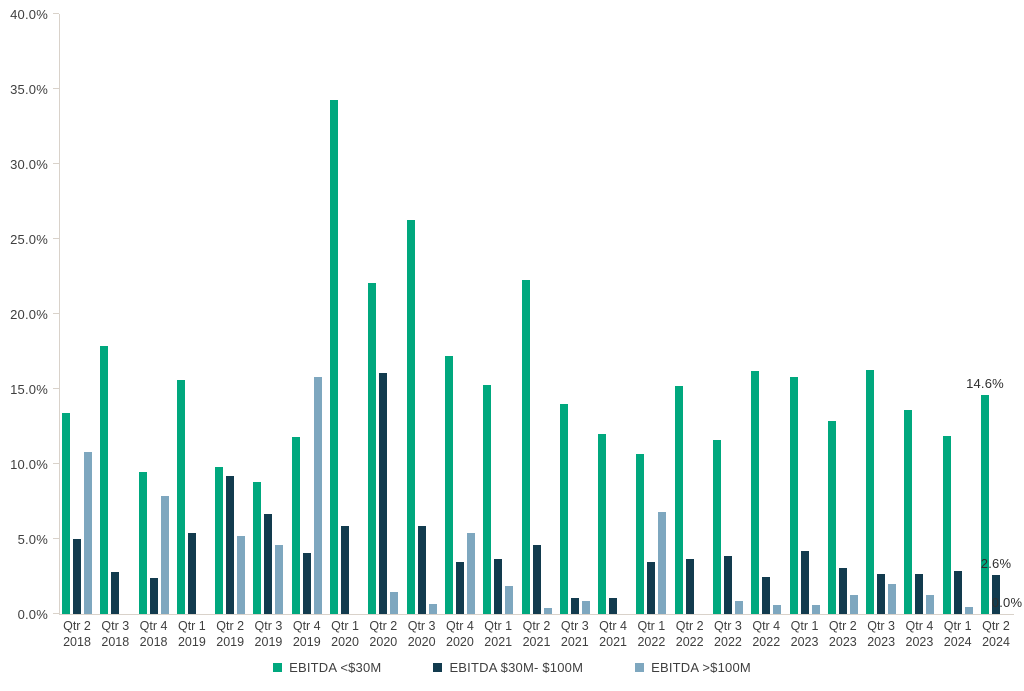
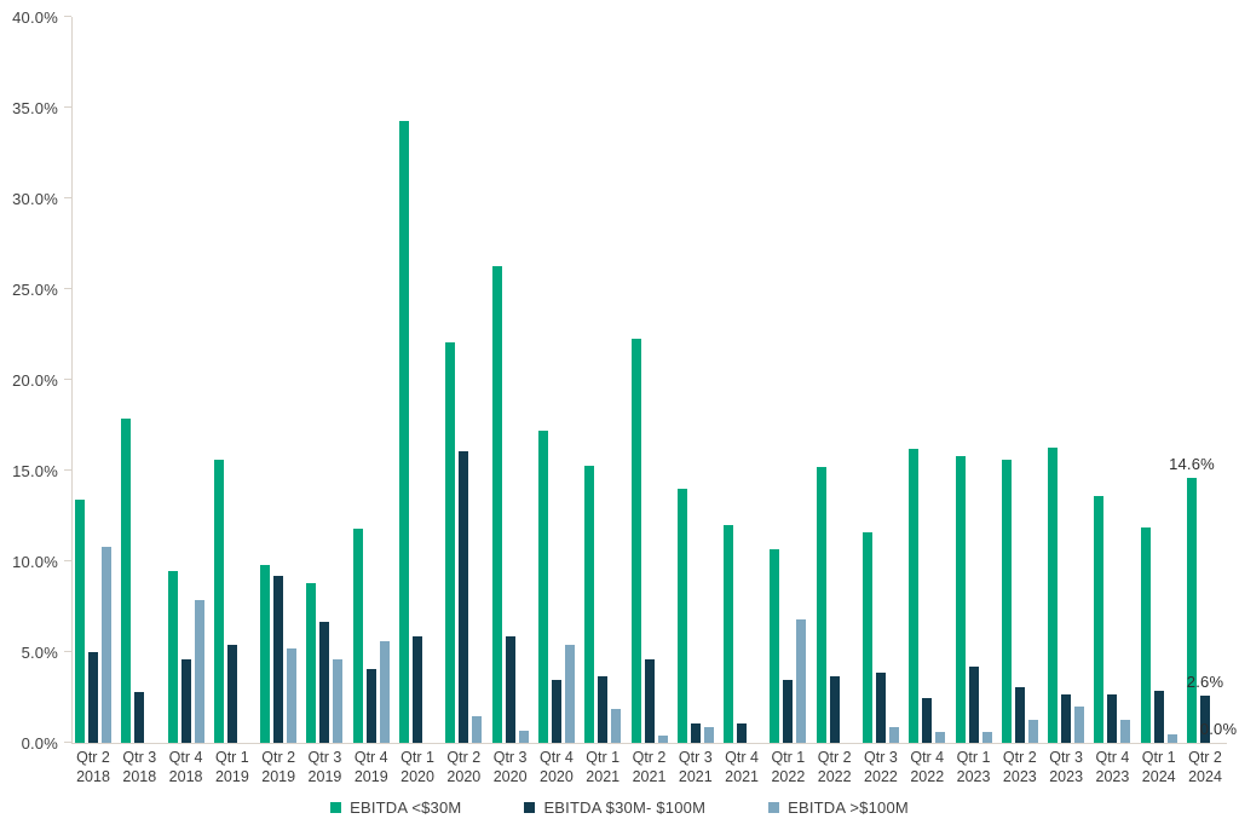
EBITDA $30M- $100M/Qtr 4 2018: 2.4% -> 4.6%
EBITDA >$100M/Qtr 4 2019: 15.8% -> 5.6%
EBITDA <$30M/Qtr 2 2023: 12.9% -> 15.6%
